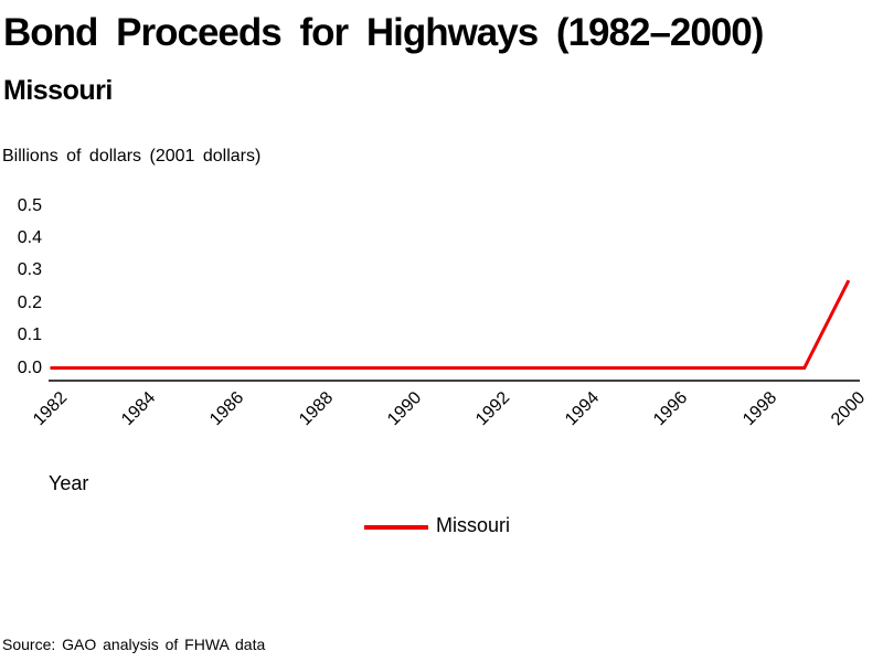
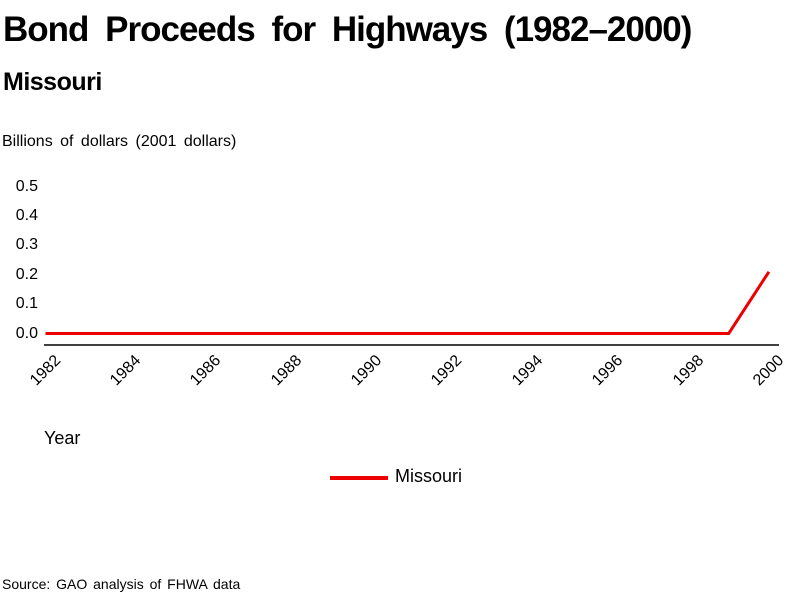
2000: 0.27 -> 0.21
